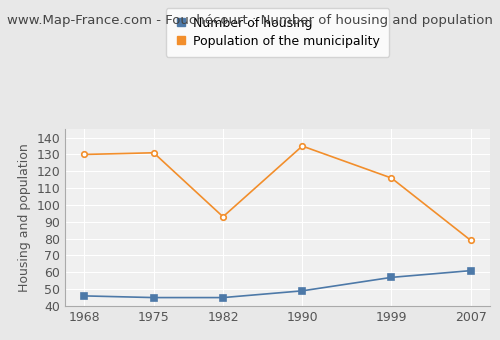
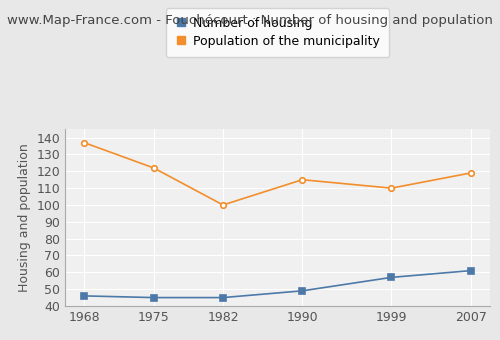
Population of the municipality/1968: 130 -> 137
Population of the municipality/1975: 131 -> 122
Population of the municipality/1982: 93 -> 100
Population of the municipality/1990: 135 -> 115
Population of the municipality/1999: 116 -> 110
Population of the municipality/2007: 79 -> 119
